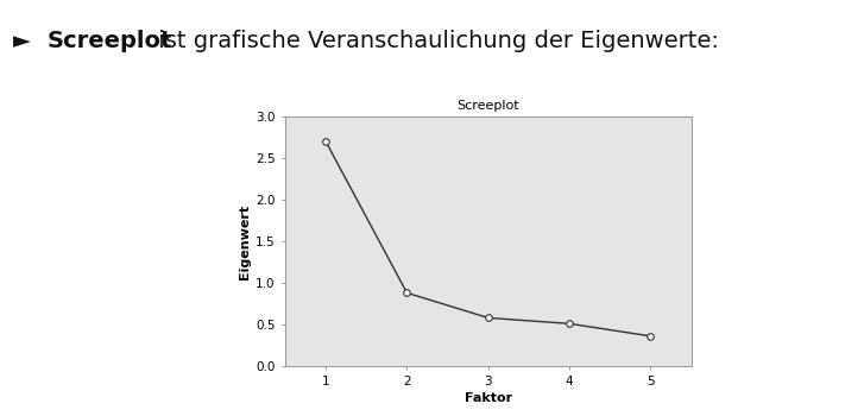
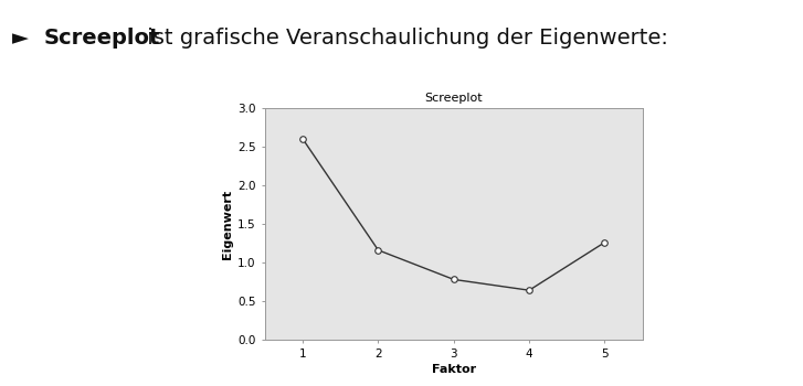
1: 2.70 -> 2.60
2: 0.88 -> 1.16
3: 0.58 -> 0.78
4: 0.51 -> 0.64
5: 0.36 -> 1.26
